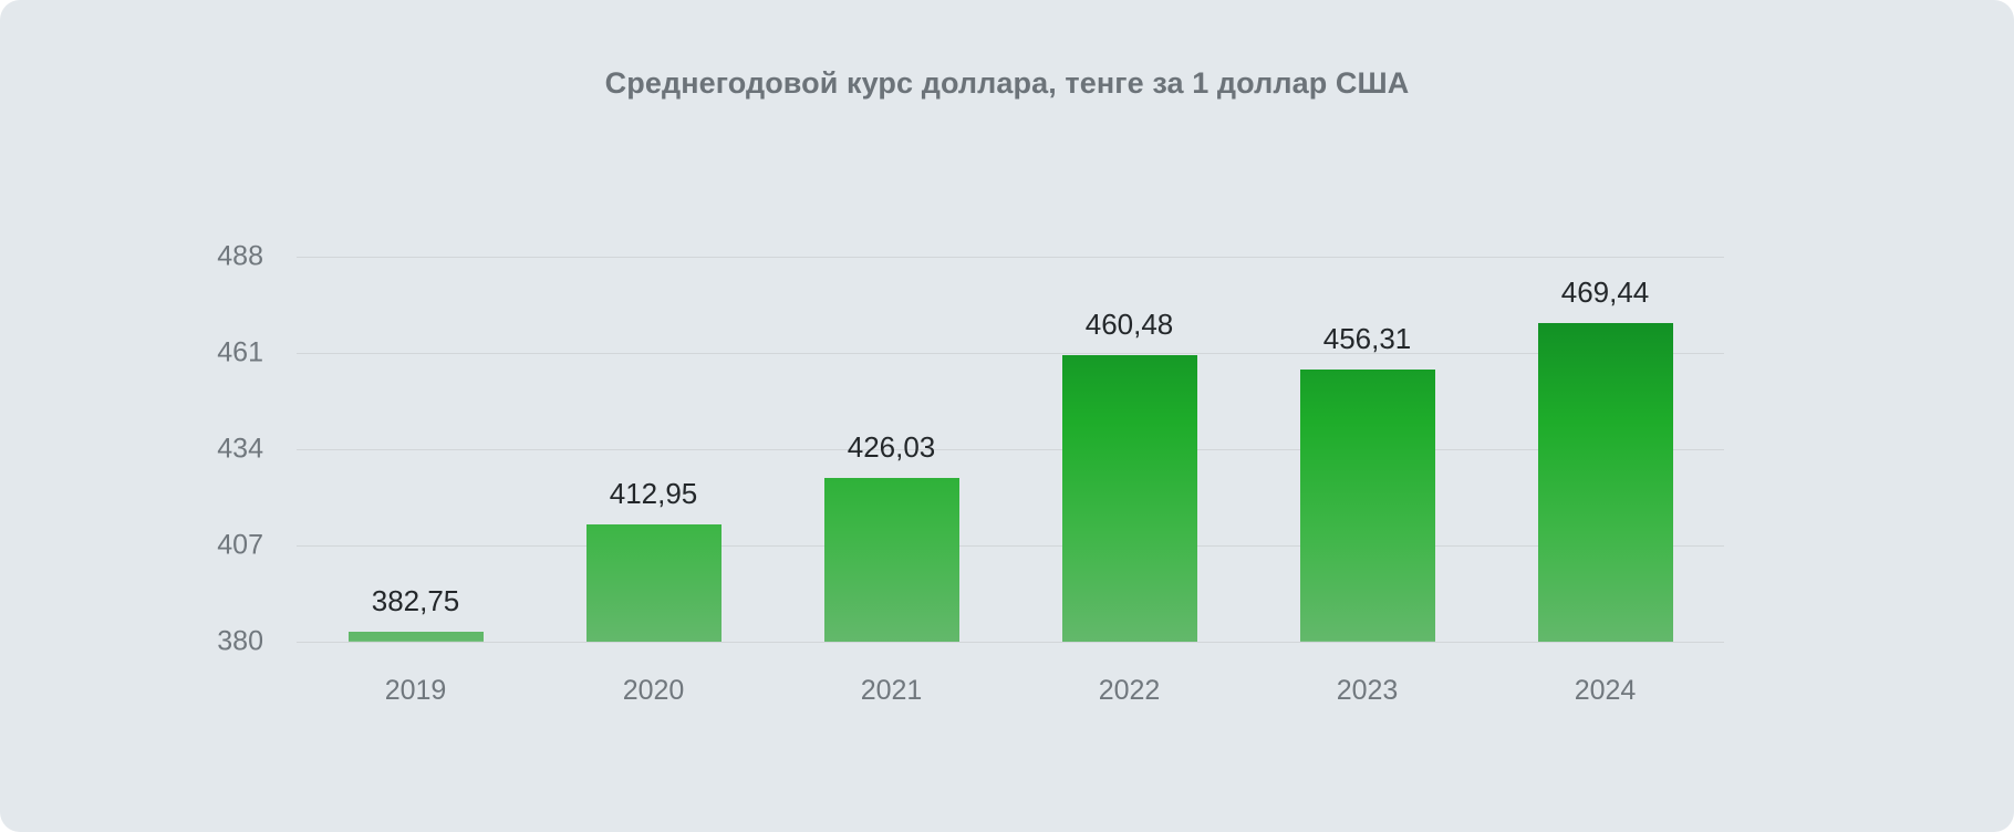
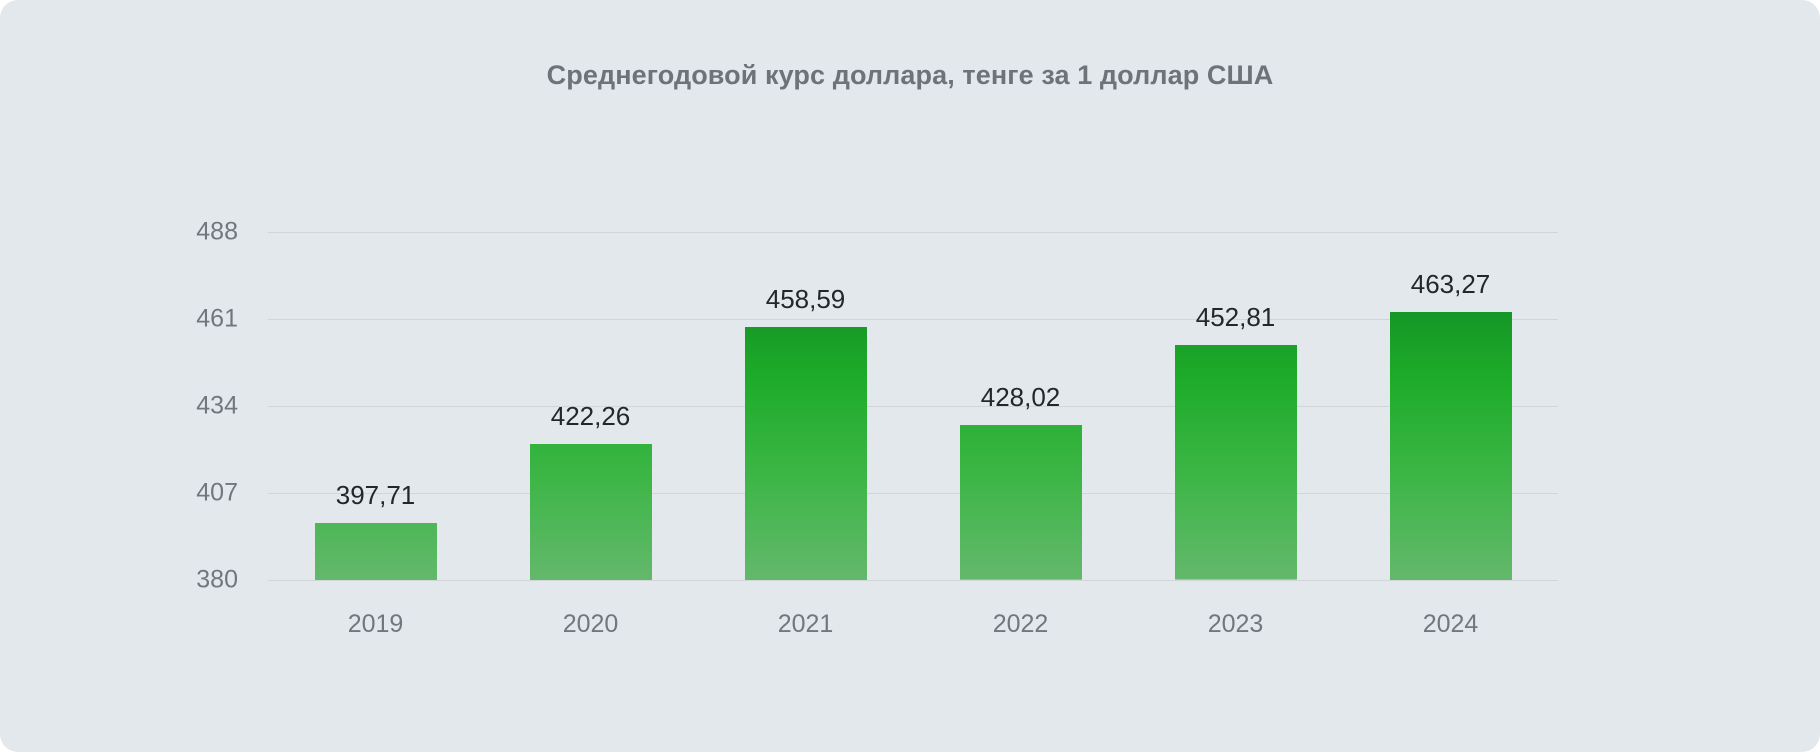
2019: 382,75 -> 397,71
2020: 412,95 -> 422,26
2021: 426,03 -> 458,59
2022: 460,48 -> 428,02
2023: 456,31 -> 452,81
2024: 469,44 -> 463,27
